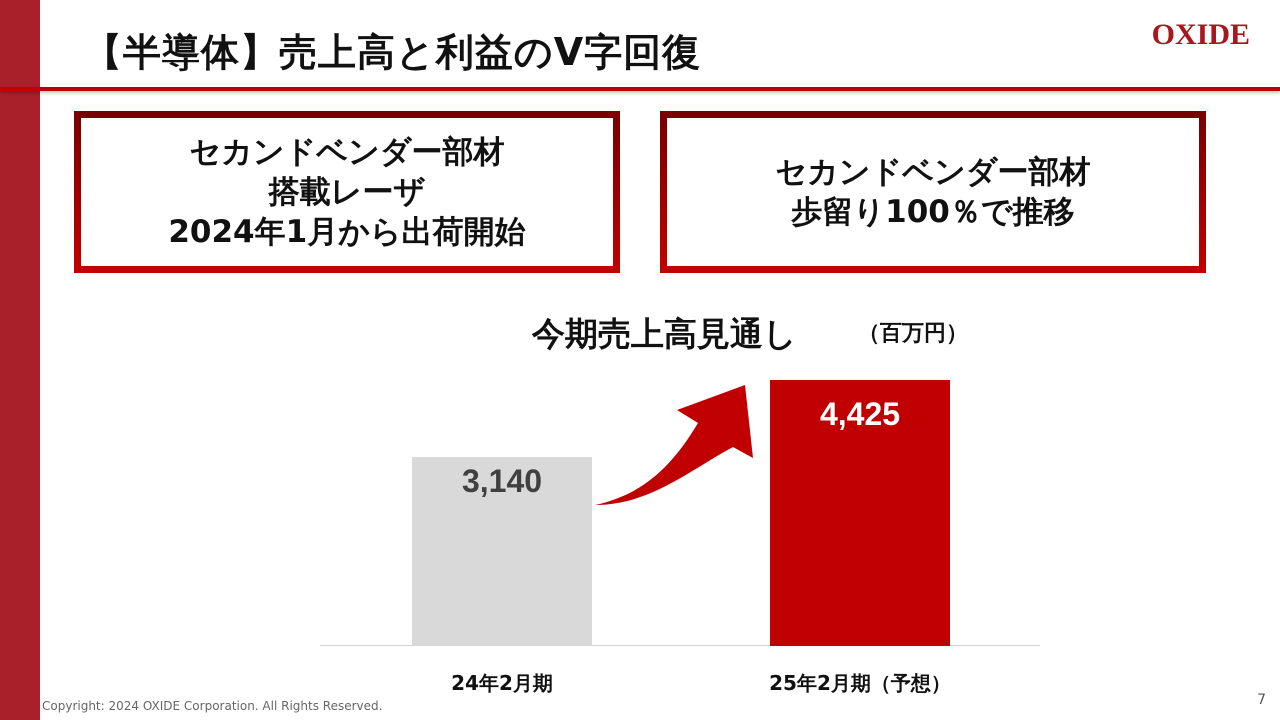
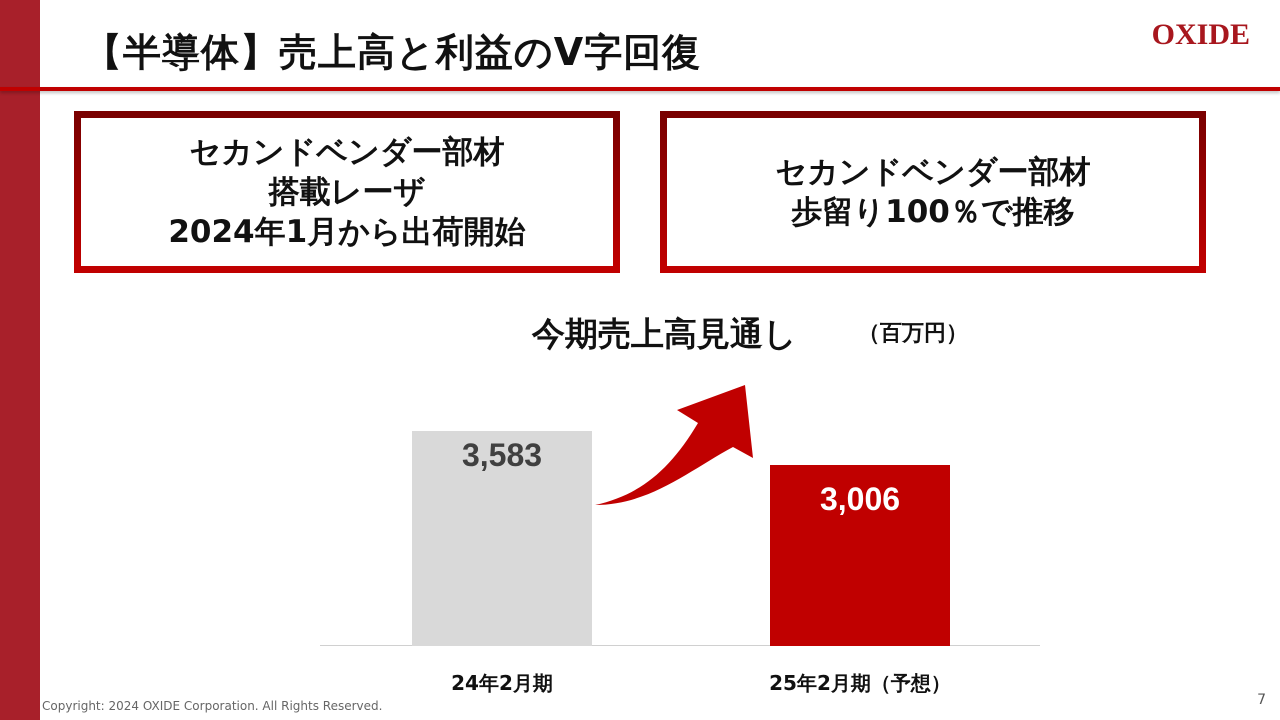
24年2月期: 3,140 -> 3,583
25年2月期（予想）: 4,425 -> 3,006
